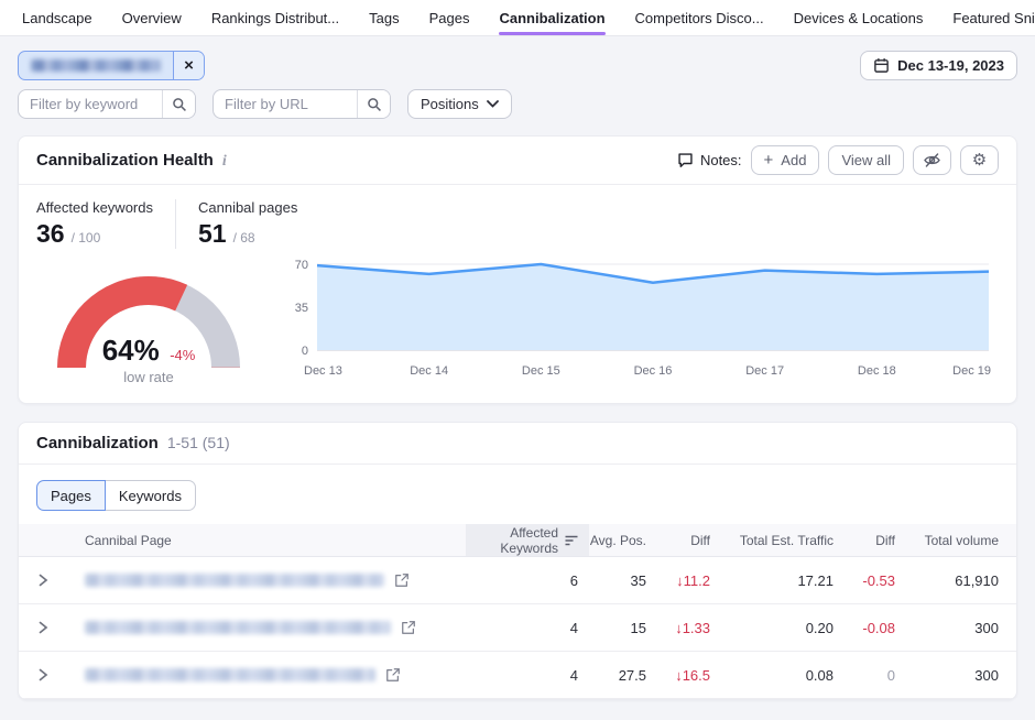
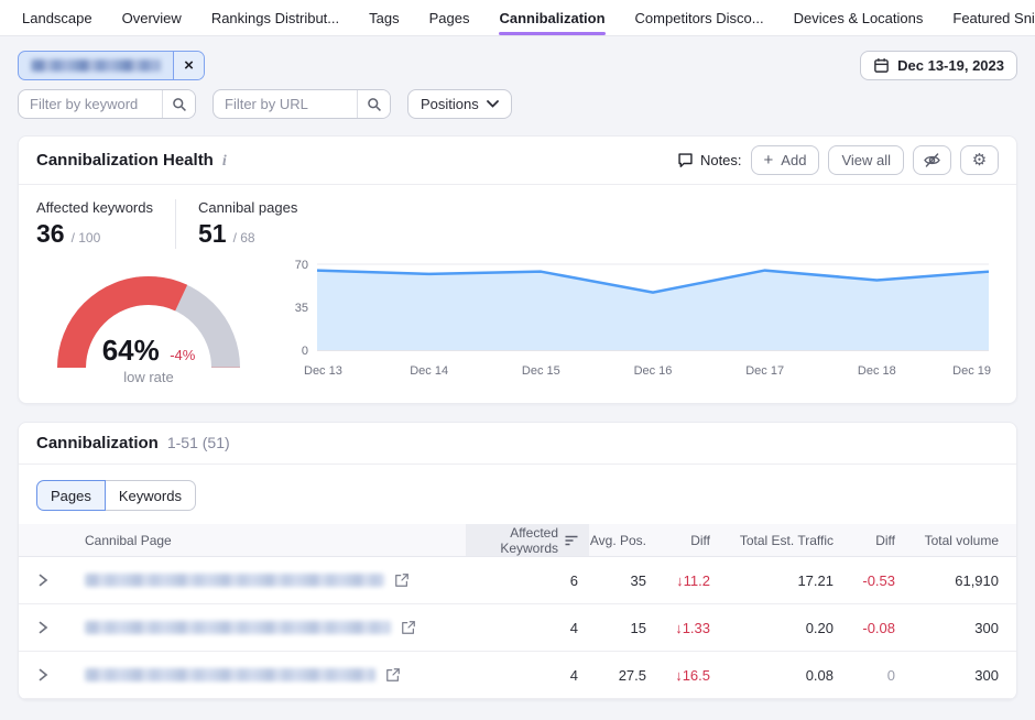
Dec 13: 69 -> 65
Dec 15: 70 -> 64
Dec 16: 55 -> 47
Dec 18: 62 -> 57
